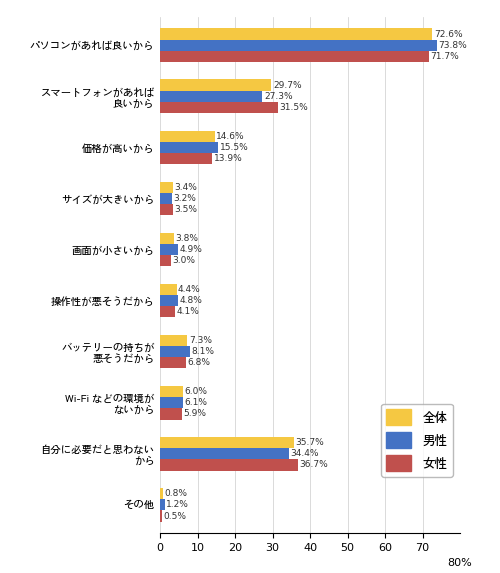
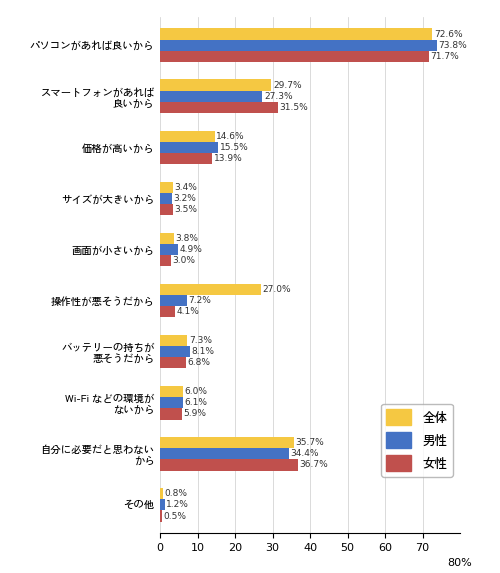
全体/操作性が悪そうだから: 4.4% -> 27.0%
男性/操作性が悪そうだから: 4.8% -> 7.2%
